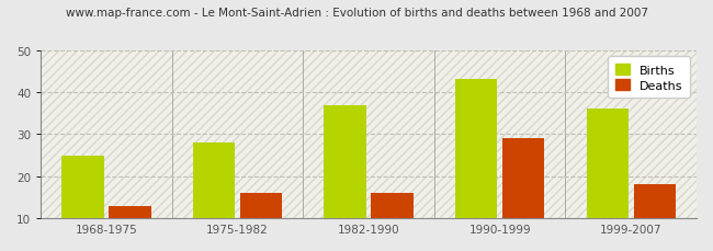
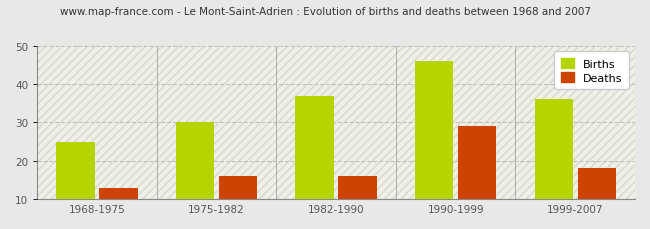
Births/1975-1982: 28 -> 30
Births/1990-1999: 43 -> 46
